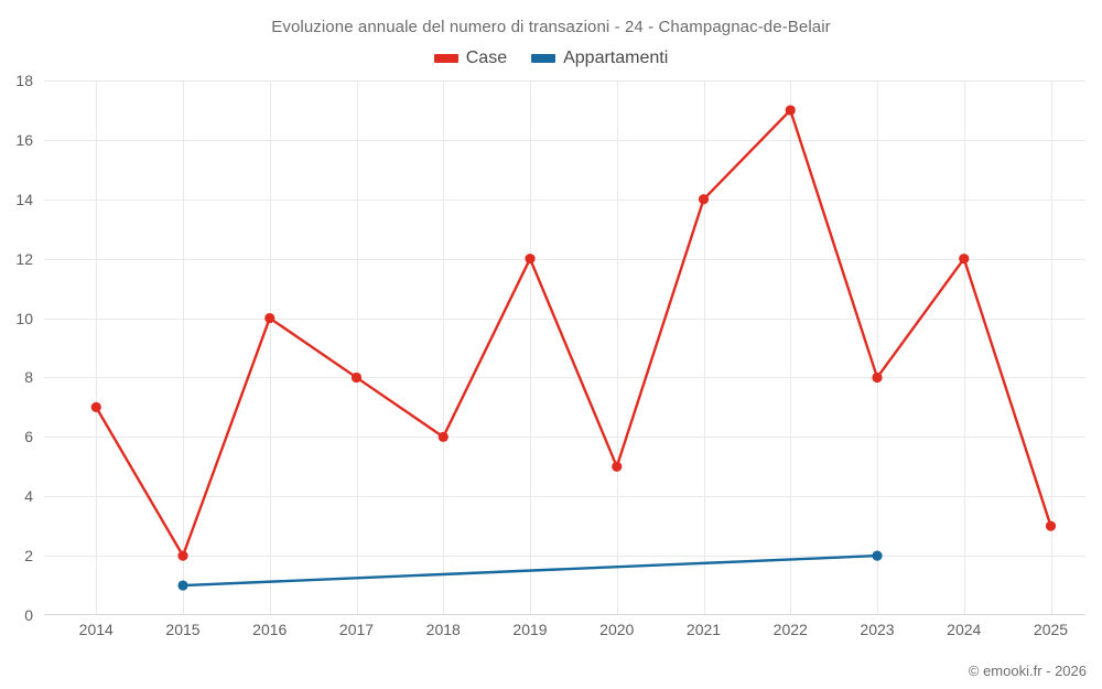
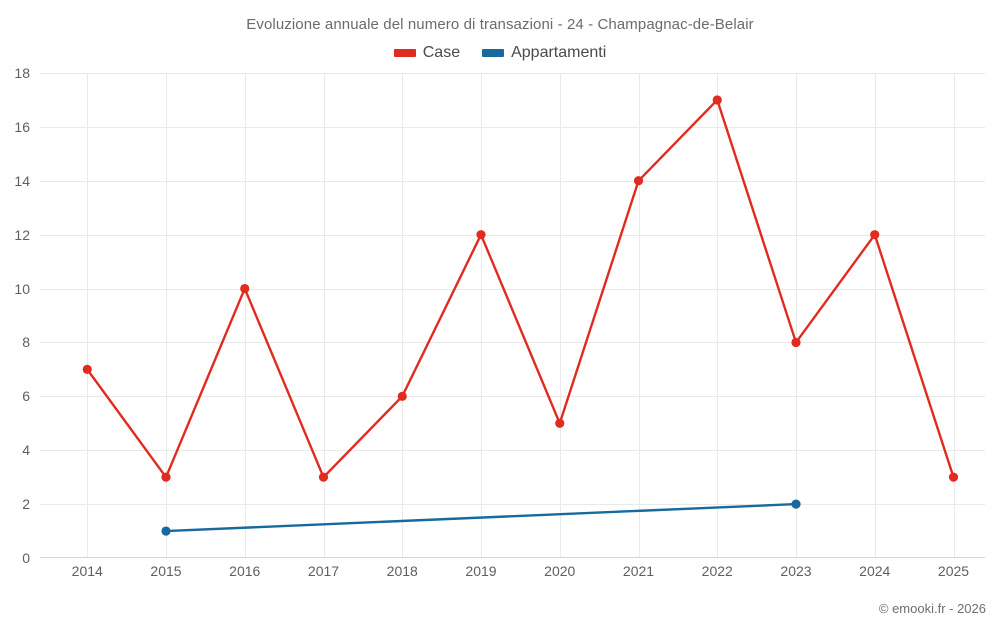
Case/2015: 2 -> 3
Case/2017: 8 -> 3
